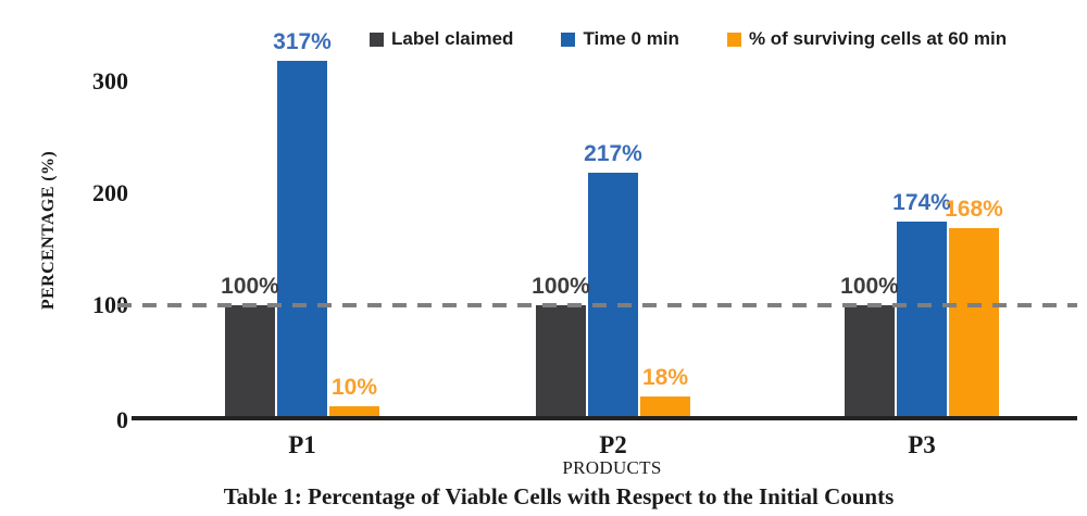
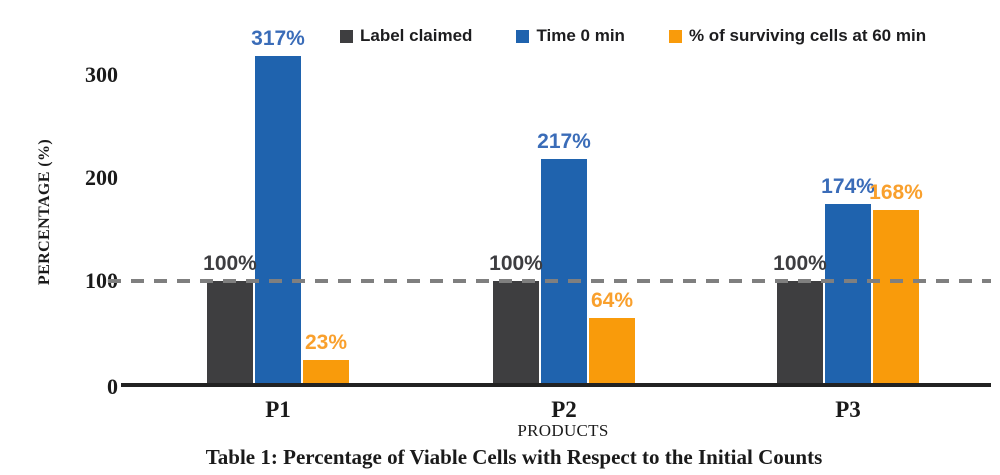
% of surviving cells at 60 min/P1: 10% -> 23%
% of surviving cells at 60 min/P2: 18% -> 64%
